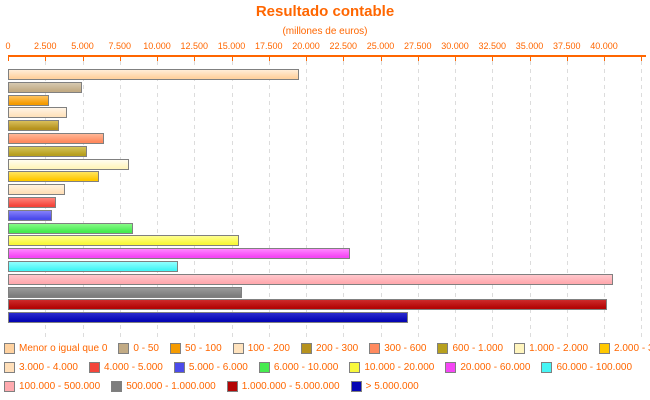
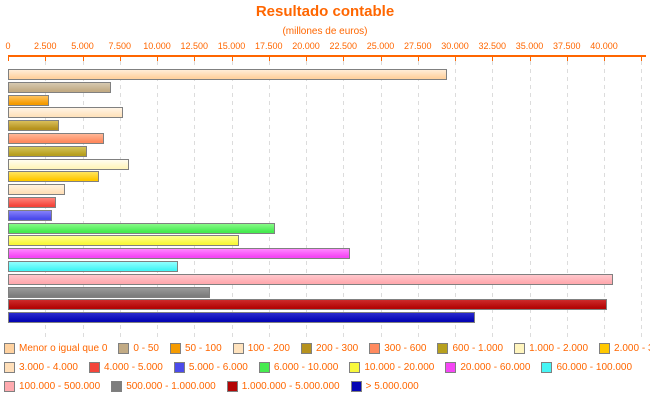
Menor o igual que 0: 19400 -> 29300
0 - 50: 4800 -> 6800
100 - 200: 3800 -> 7600
6.000 - 10.000: 8200 -> 17800
500.000 - 1.000.000: 15600 -> 13400
> 5.000.000: 26700 -> 31200
